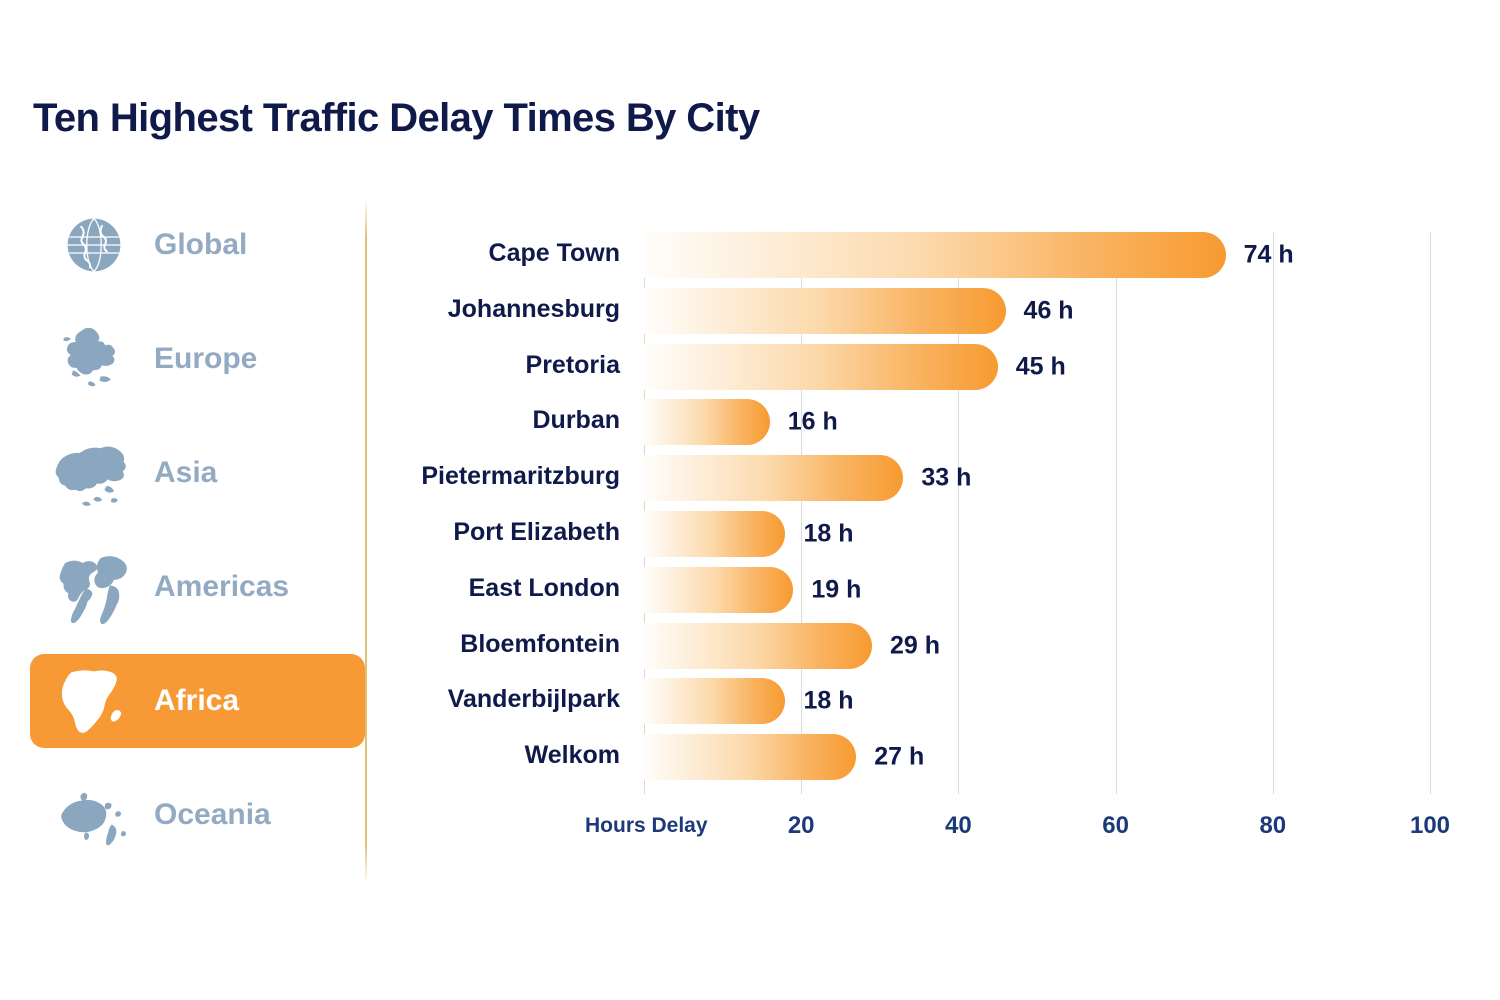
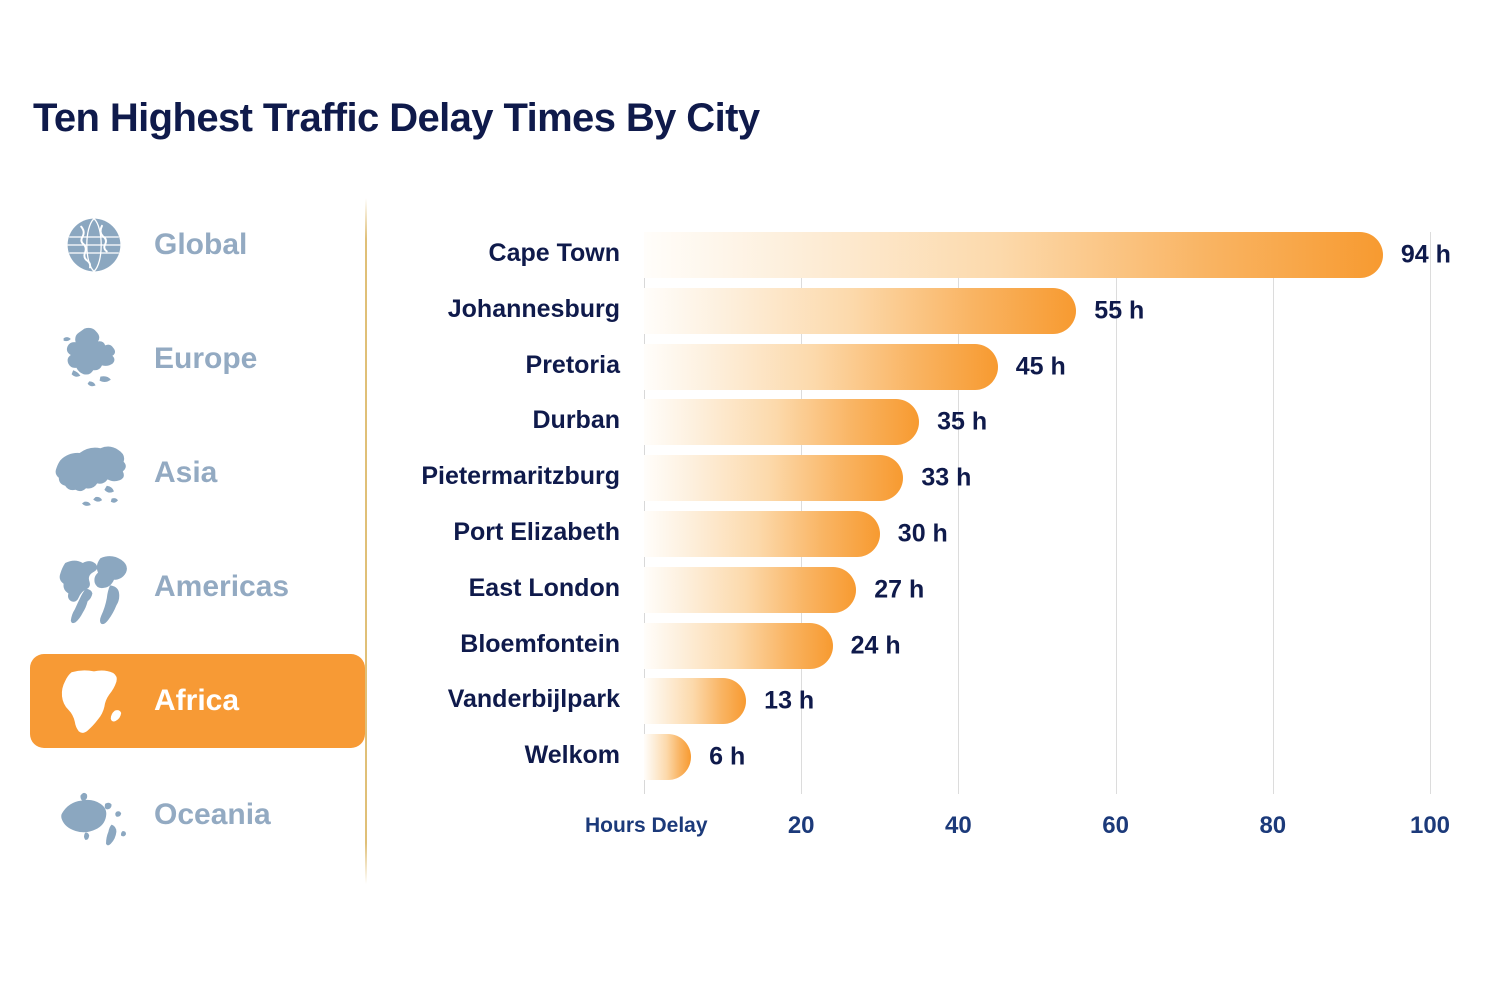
Cape Town: 74 -> 94
Johannesburg: 46 -> 55
Durban: 16 -> 35
Port Elizabeth: 18 -> 30
East London: 19 -> 27
Bloemfontein: 29 -> 24
Vanderbijlpark: 18 -> 13
Welkom: 27 -> 6
